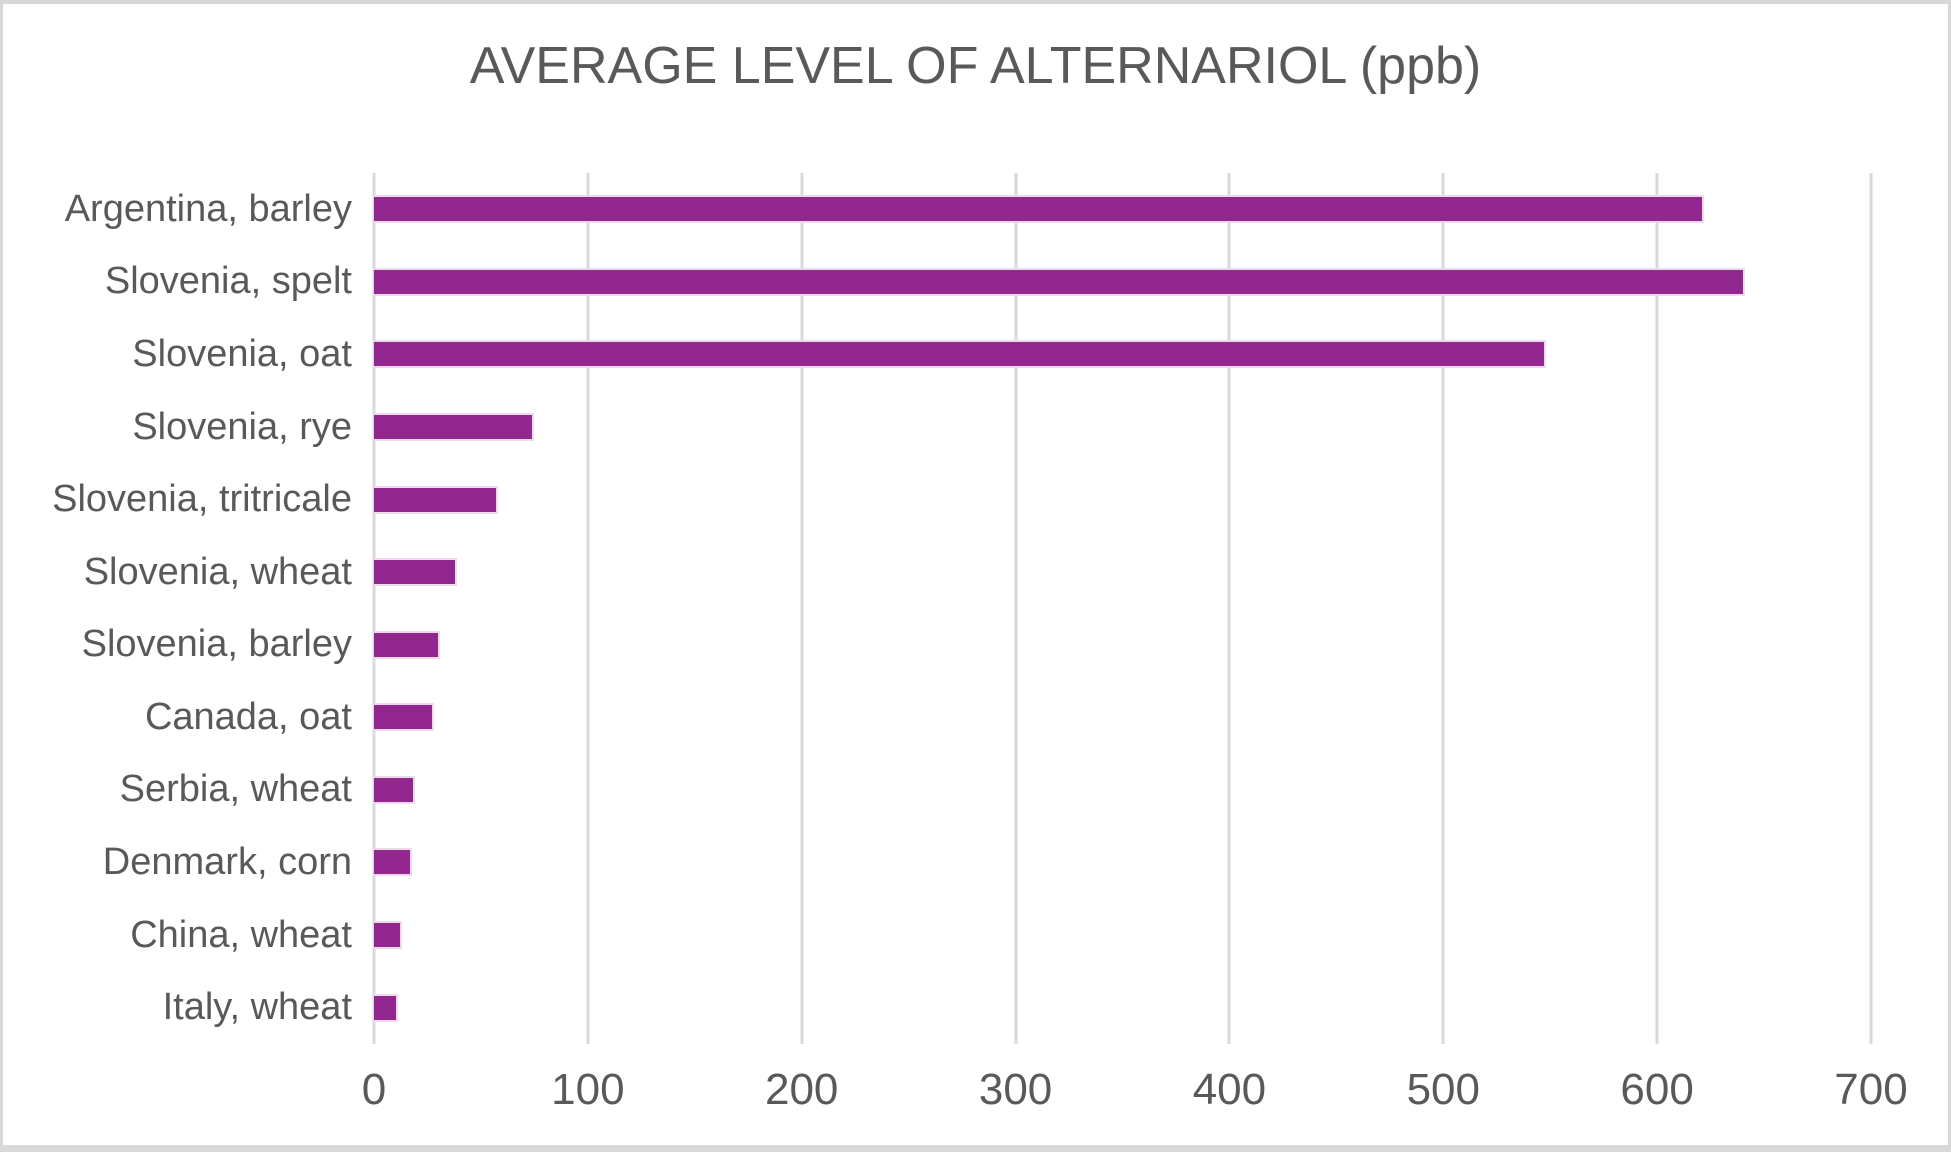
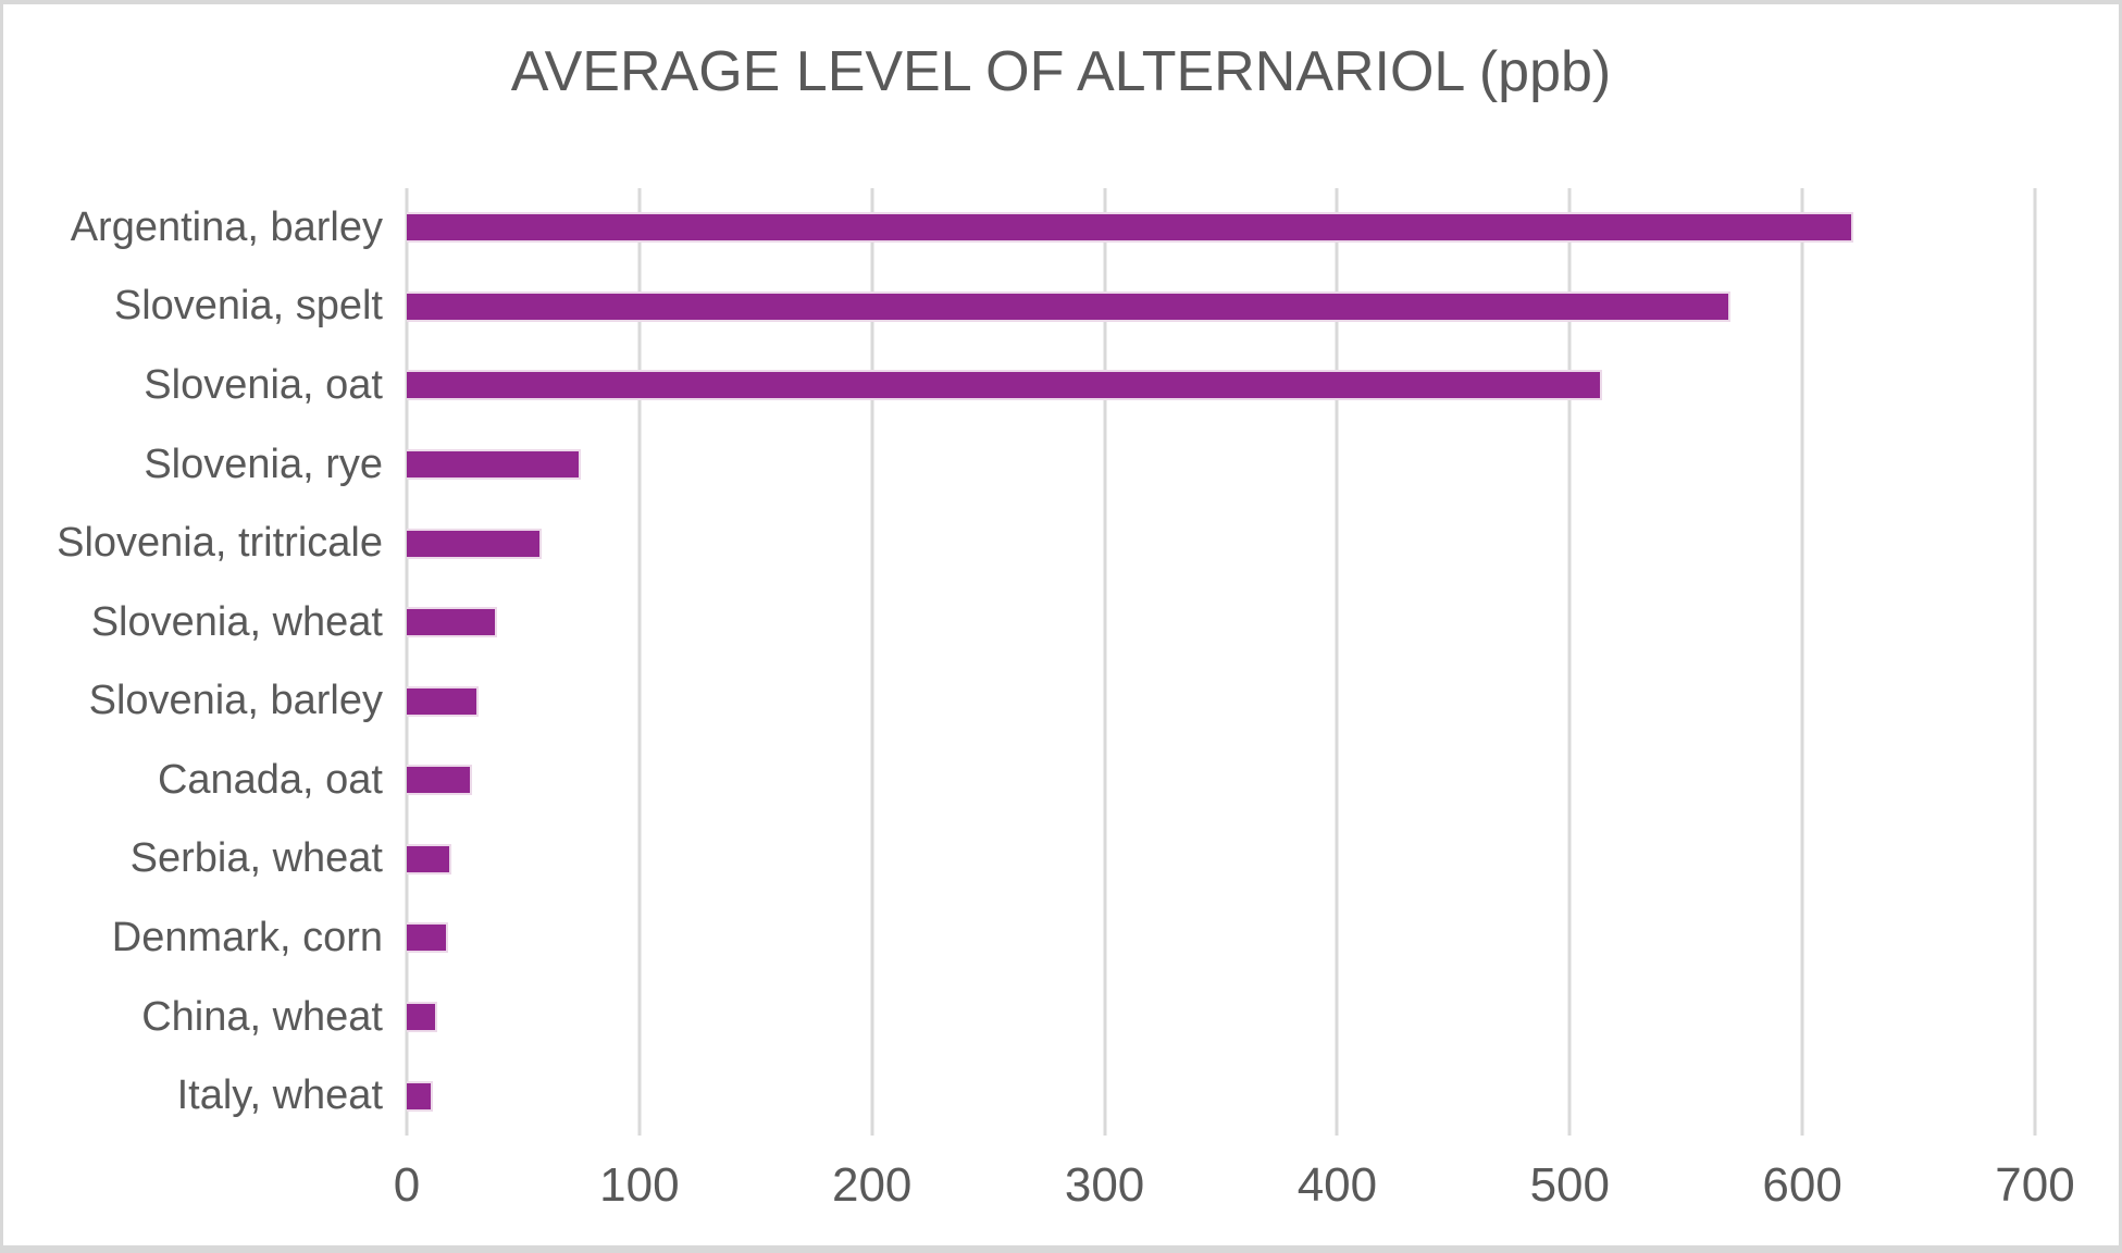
Slovenia, spelt: 641 -> 569
Slovenia, oat: 548 -> 514
